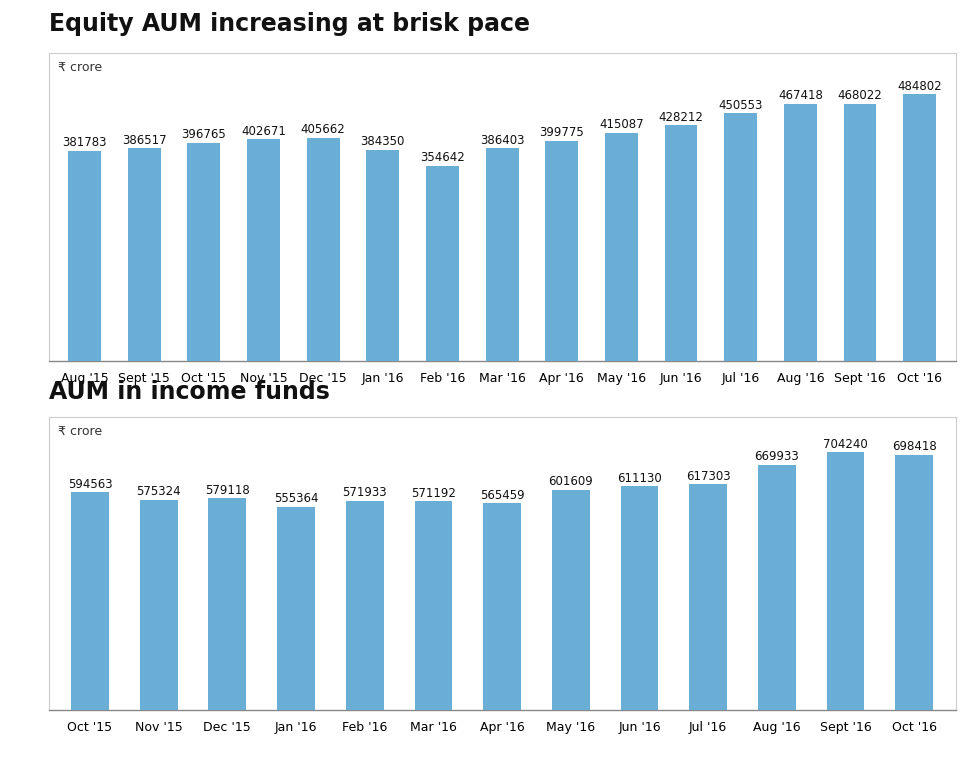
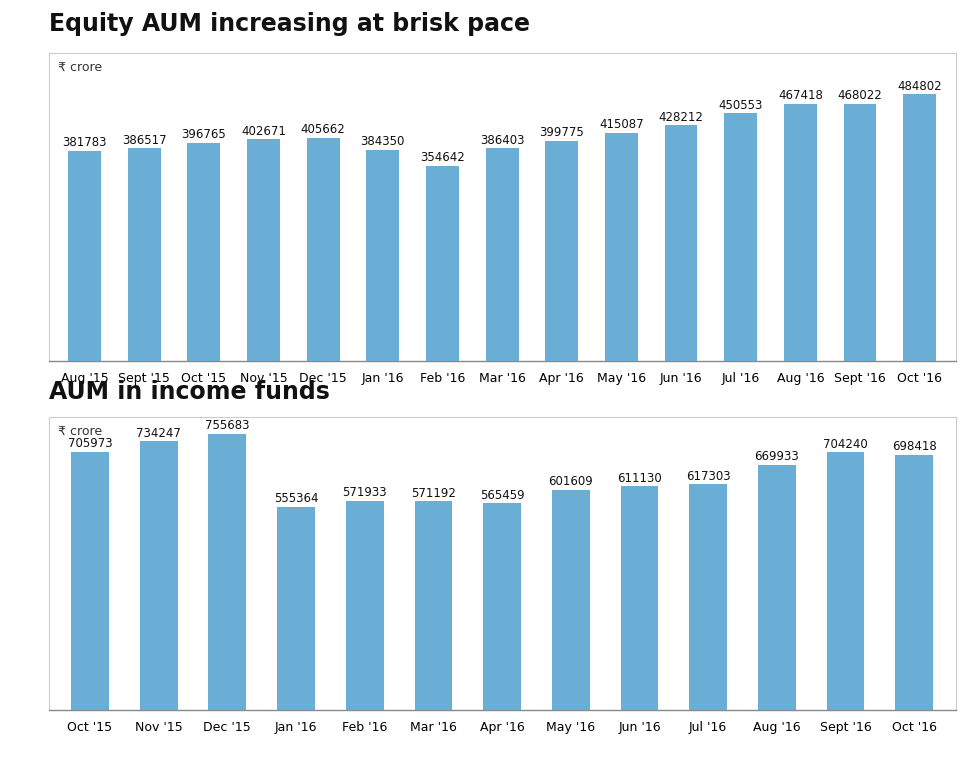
Oct '15: 594563 -> 705973
Nov '15: 575324 -> 734247
Dec '15: 579118 -> 755683
